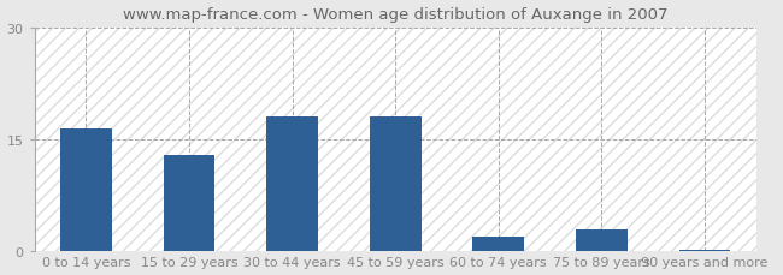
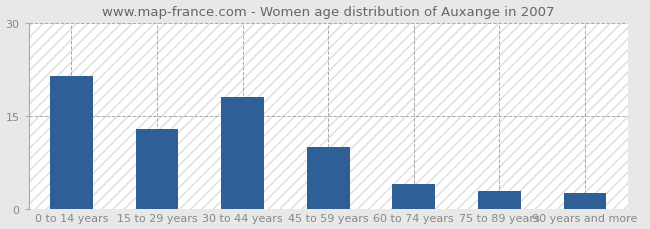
0 to 14 years: 16.5 -> 21.4
45 to 59 years: 18.0 -> 10.0
60 to 74 years: 2.0 -> 4.0
90 years and more: 0.2 -> 2.6
